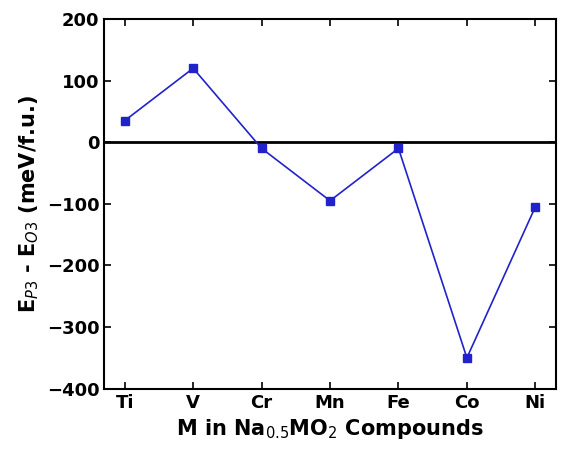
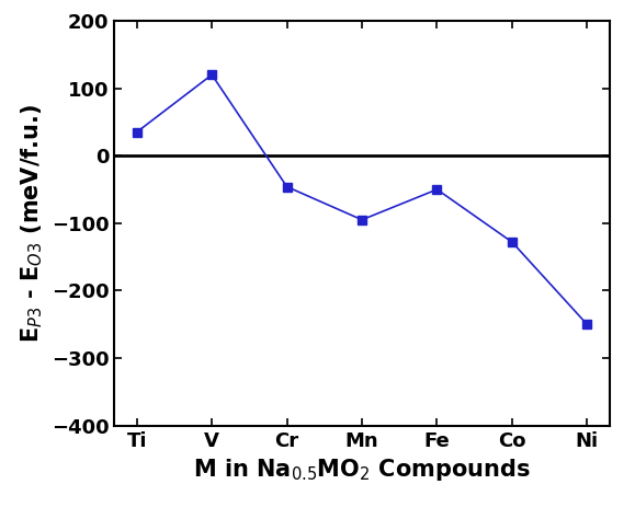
Cr: -10 -> -46
Fe: -10 -> -50
Co: -350 -> -128
Ni: -105 -> -250
